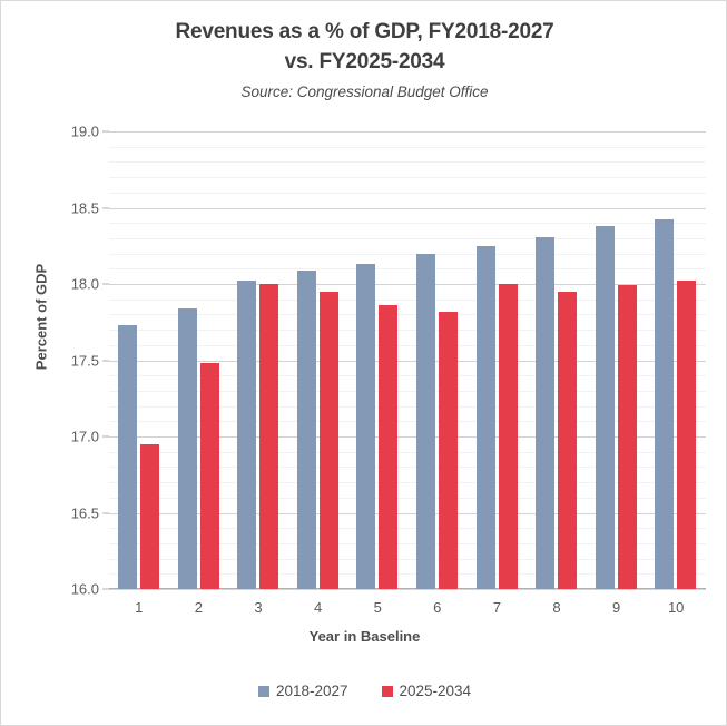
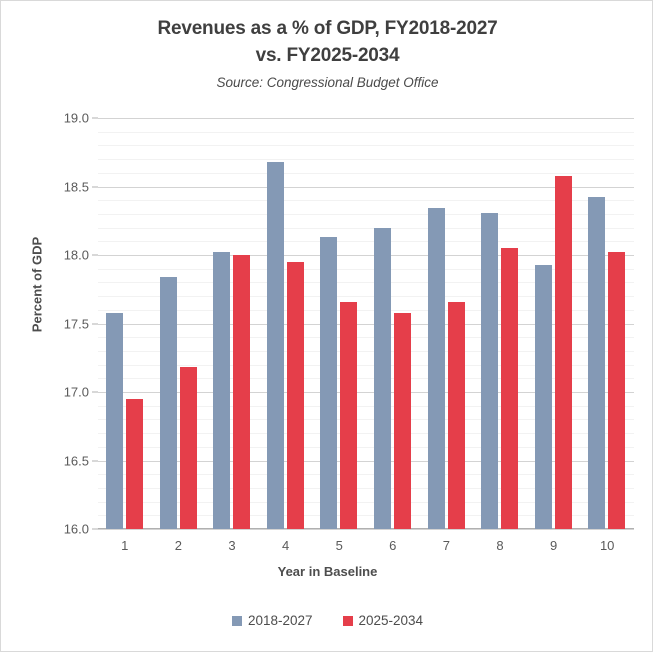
2018-2027/1: 17.73 -> 17.58
2025-2034/2: 17.48 -> 17.18
2018-2027/4: 18.09 -> 18.68
2025-2034/5: 17.86 -> 17.66
2025-2034/6: 17.82 -> 17.58
2018-2027/7: 18.25 -> 18.34
2025-2034/7: 18.00 -> 17.66
2025-2034/8: 17.95 -> 18.05
2018-2027/9: 18.38 -> 17.93
2025-2034/9: 17.99 -> 18.58
